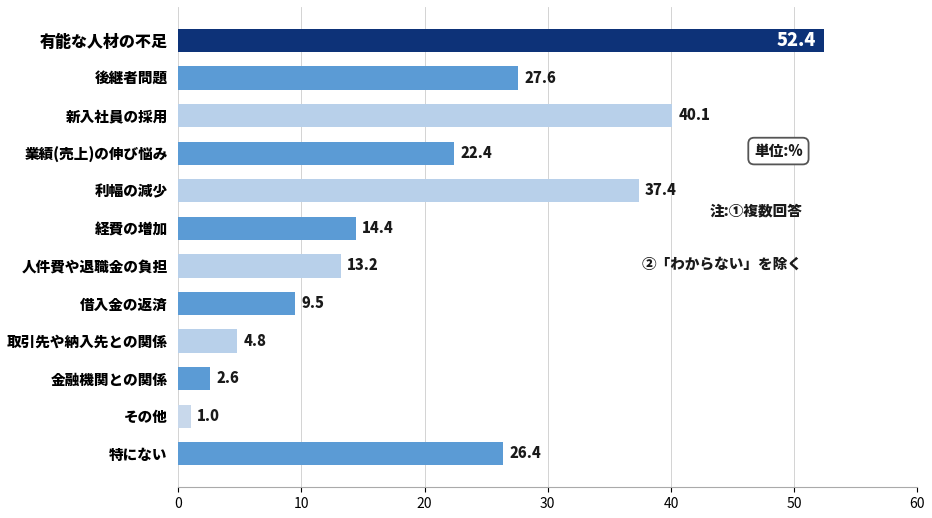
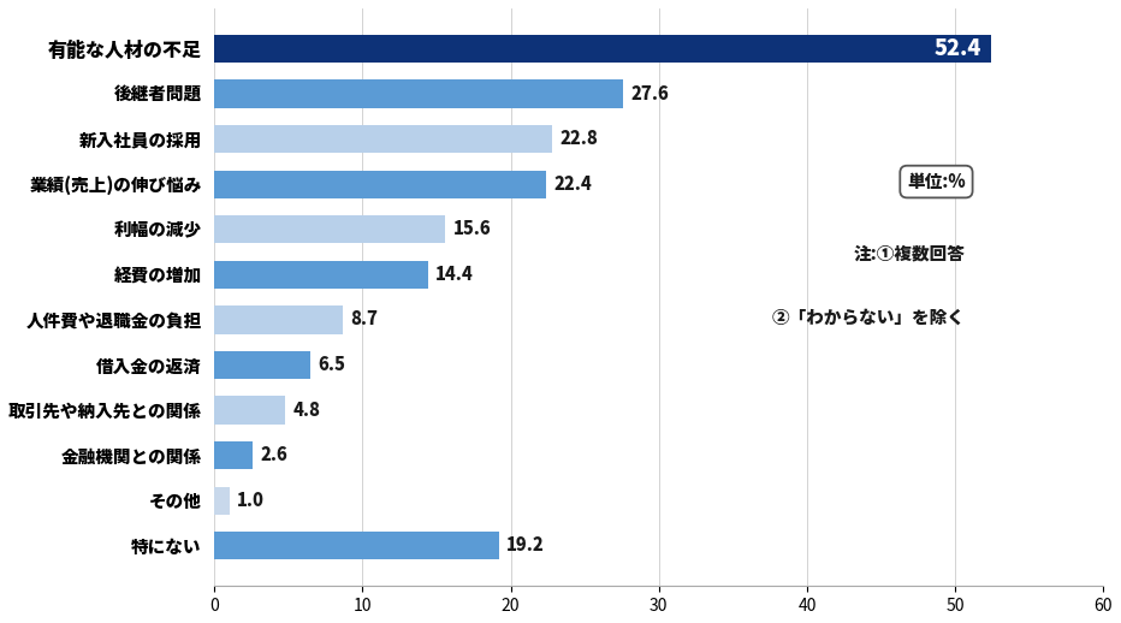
新入社員の採用: 40.1 -> 22.8
利幅の減少: 37.4 -> 15.6
人件費や退職金の負担: 13.2 -> 8.7
借入金の返済: 9.5 -> 6.5
特にない: 26.4 -> 19.2
